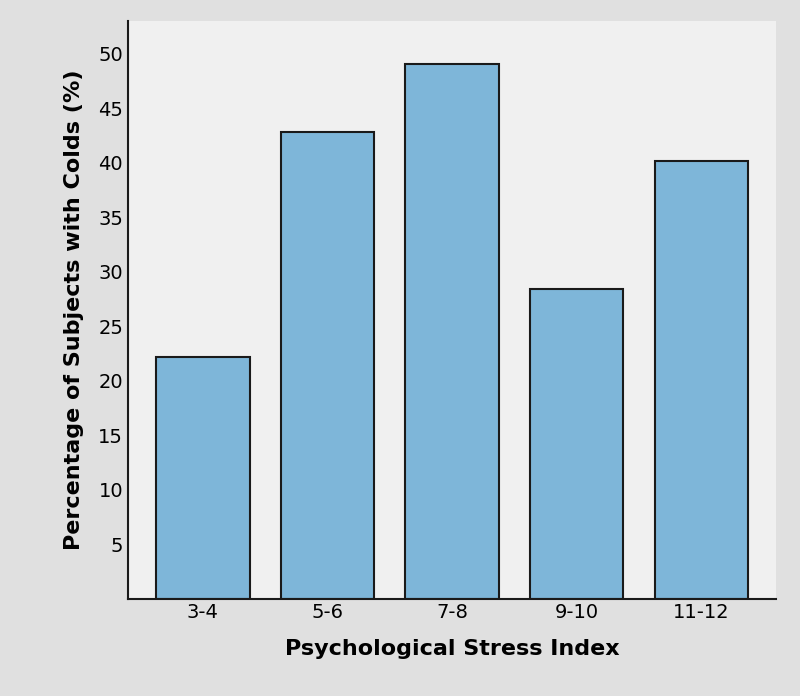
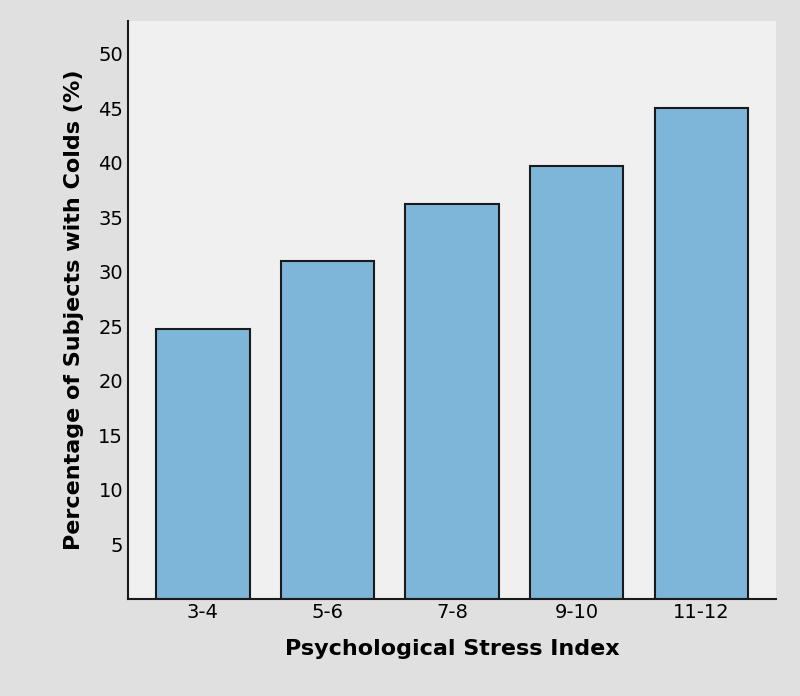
3-4: 22.2 -> 24.7
5-6: 42.8 -> 31.0
7-8: 49.0 -> 36.2
9-10: 28.4 -> 39.7
11-12: 40.1 -> 45.0
